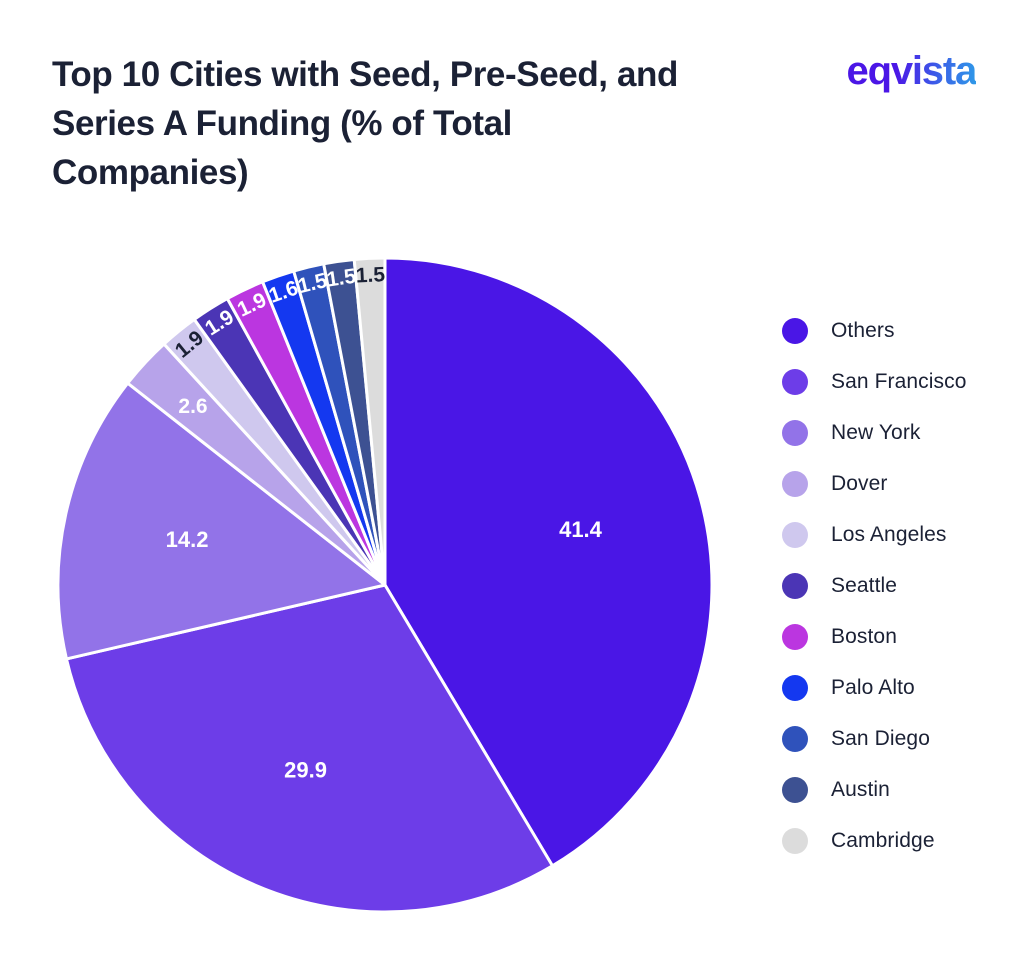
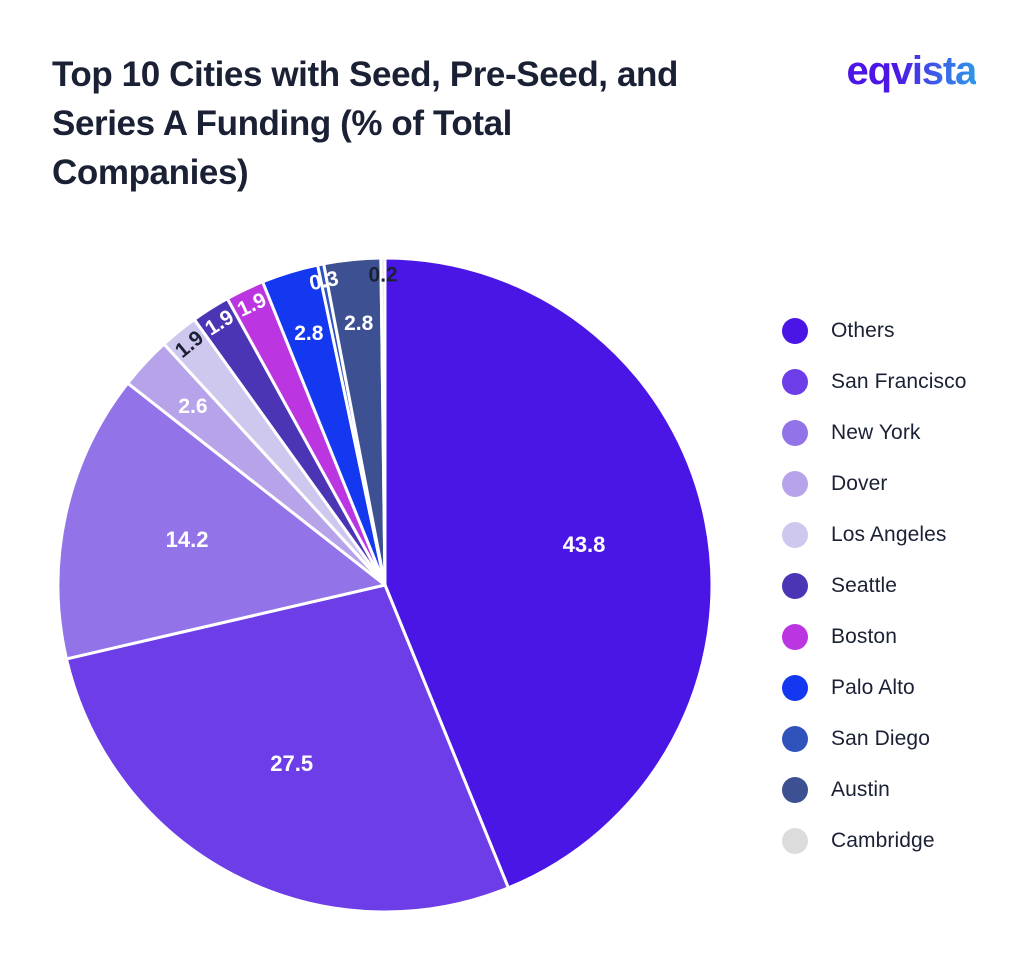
Others: 41.4 -> 43.8
San Francisco: 29.9 -> 27.5
Palo Alto: 1.6 -> 2.8
San Diego: 1.5 -> 0.3
Austin: 1.5 -> 2.8
Cambridge: 1.5 -> 0.2
